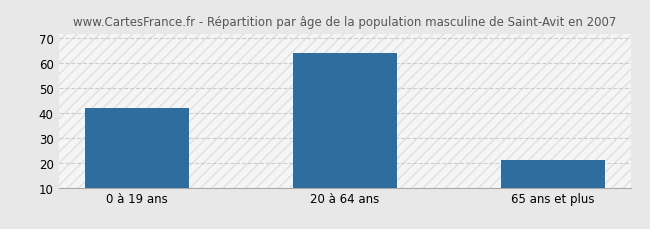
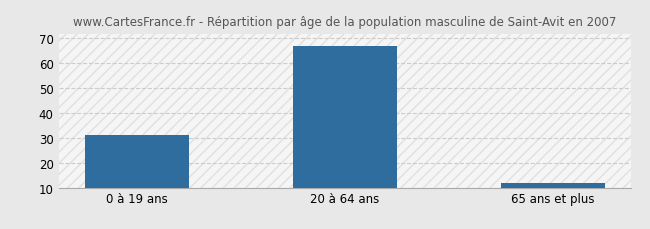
0 à 19 ans: 42 -> 31
20 à 64 ans: 64 -> 67
65 ans et plus: 21 -> 12
